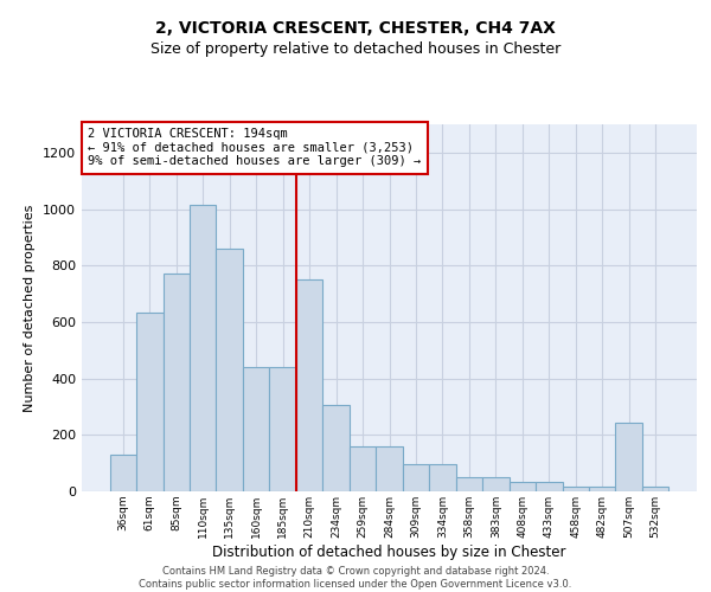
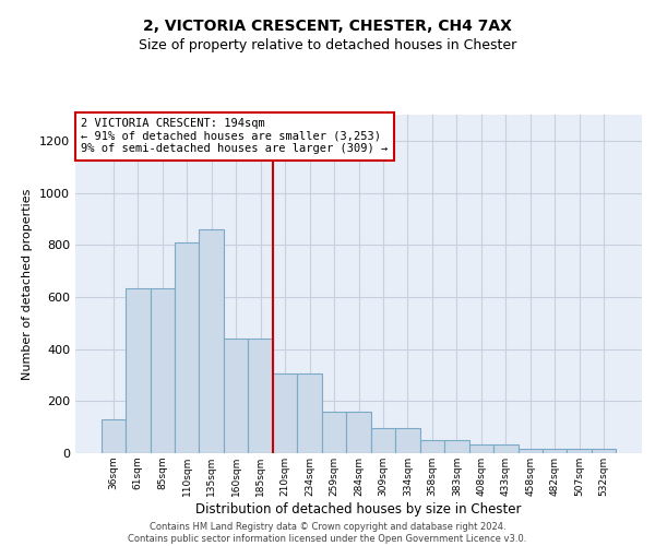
85sqm: 770 -> 635
110sqm: 1015 -> 810
210sqm: 750 -> 305
507sqm: 245 -> 18
